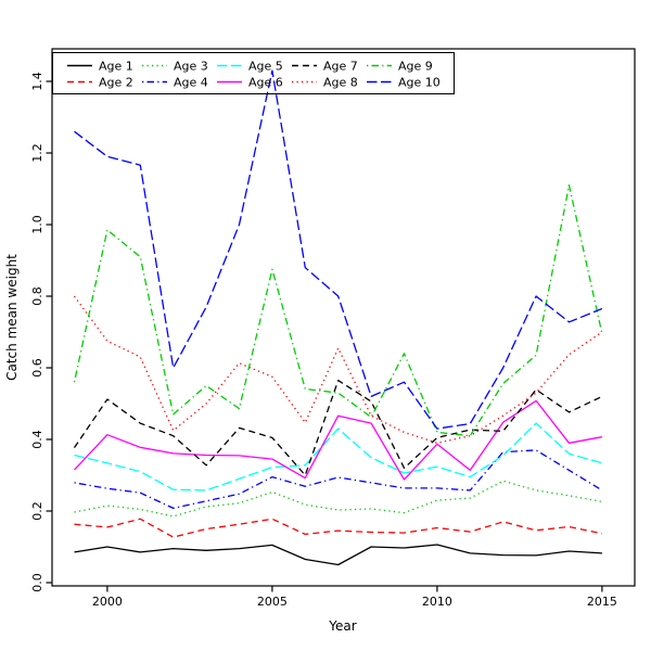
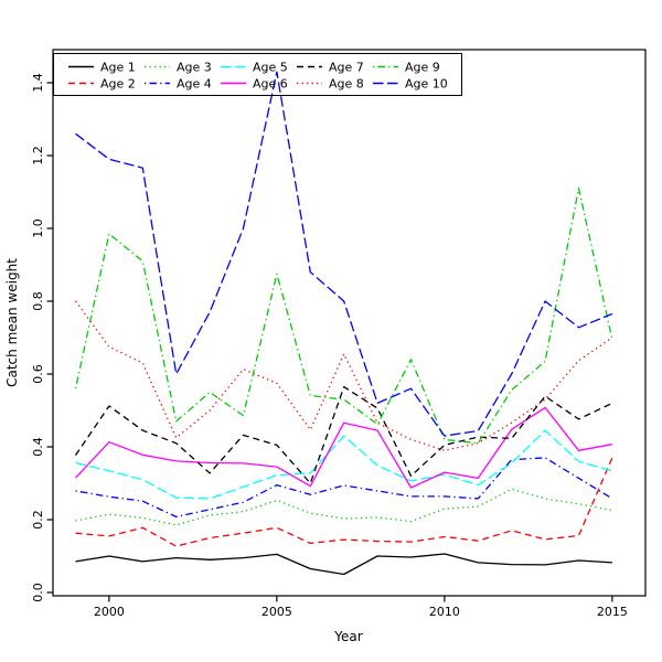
Age 6/2010: 0.39 -> 0.33
Age 2/2015: 0.14 -> 0.37
